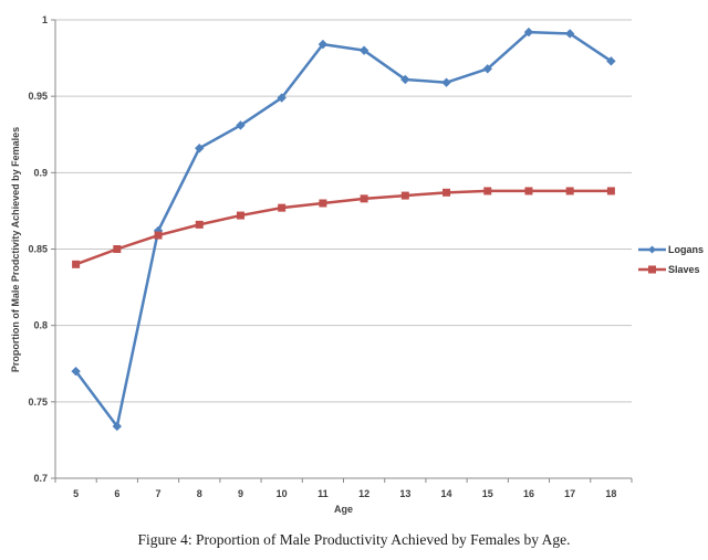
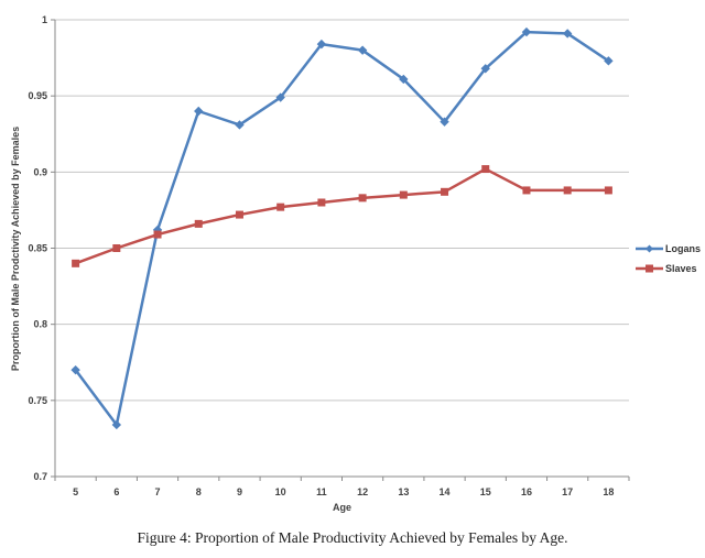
Logans/8: 0.916 -> 0.940
Logans/14: 0.959 -> 0.933
Slaves/15: 0.888 -> 0.902
